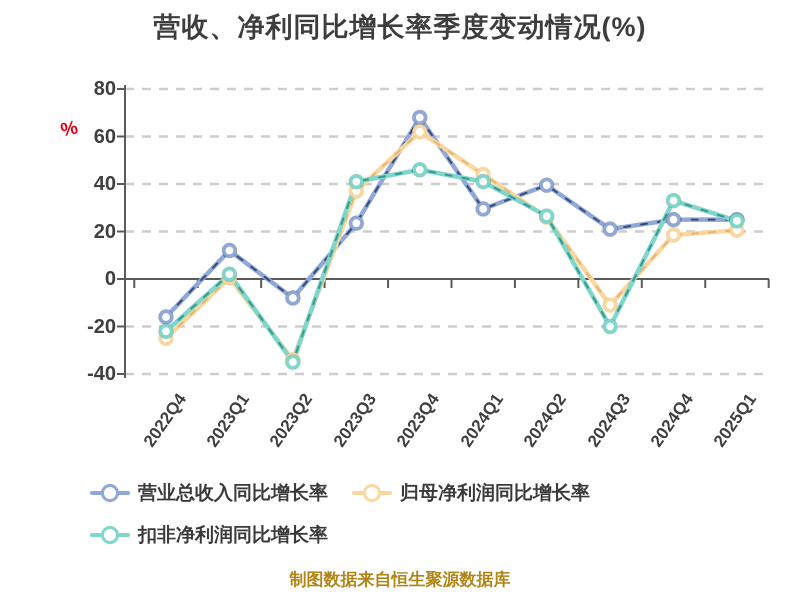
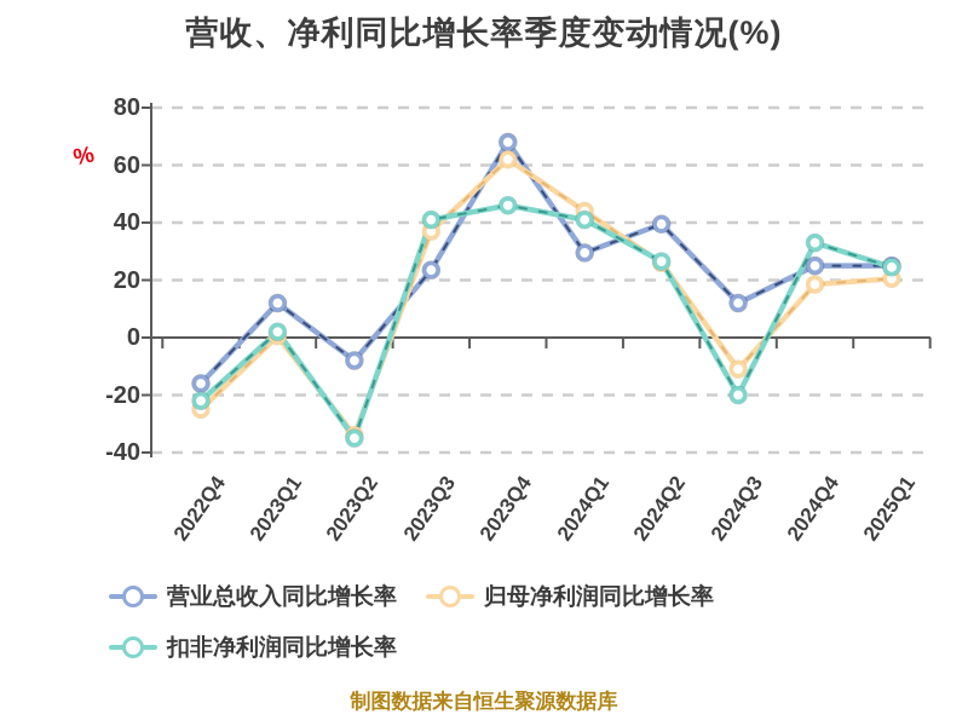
营业总收入同比增长率/2024Q3: 21 -> 12
